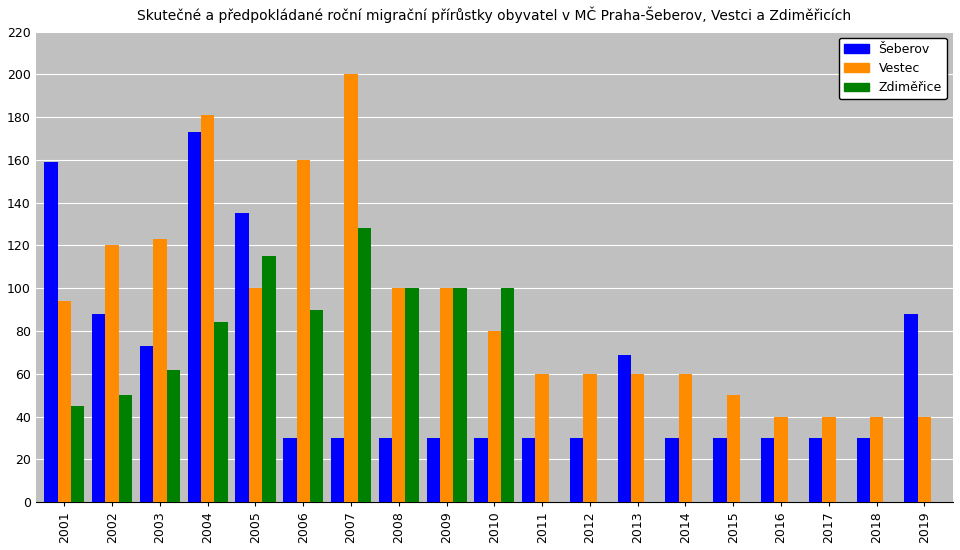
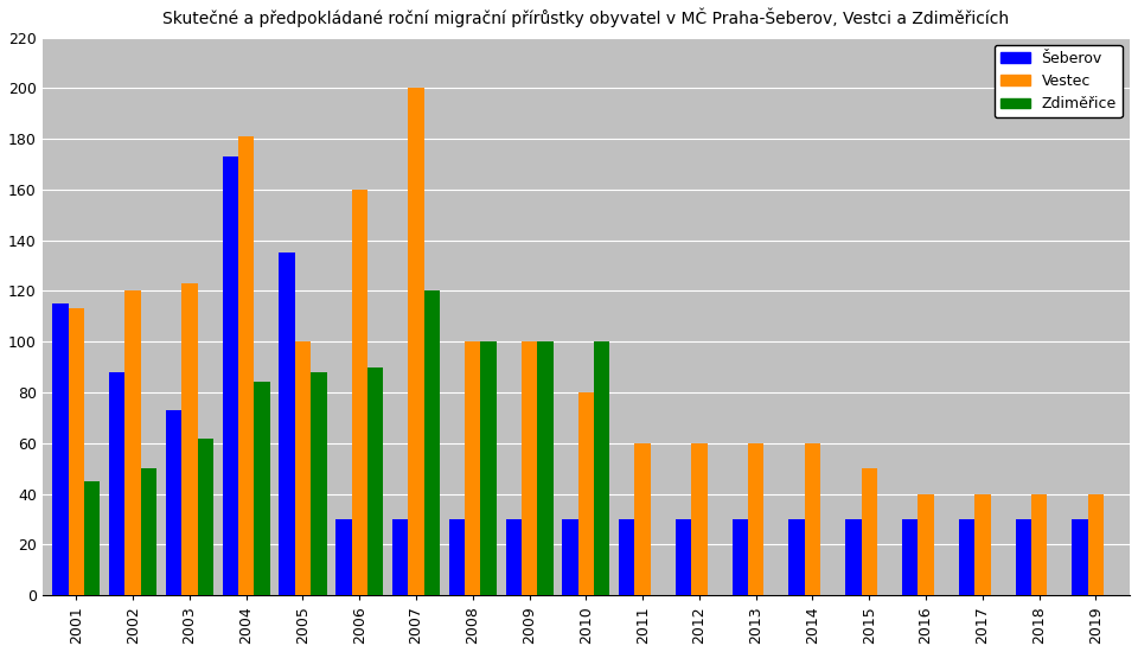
Šeberov/2001: 159 -> 115
Vestec/2001: 94 -> 113
Zdiměřice/2005: 115 -> 88
Zdiměřice/2007: 128 -> 120
Šeberov/2013: 69 -> 30
Šeberov/2019: 88 -> 30
